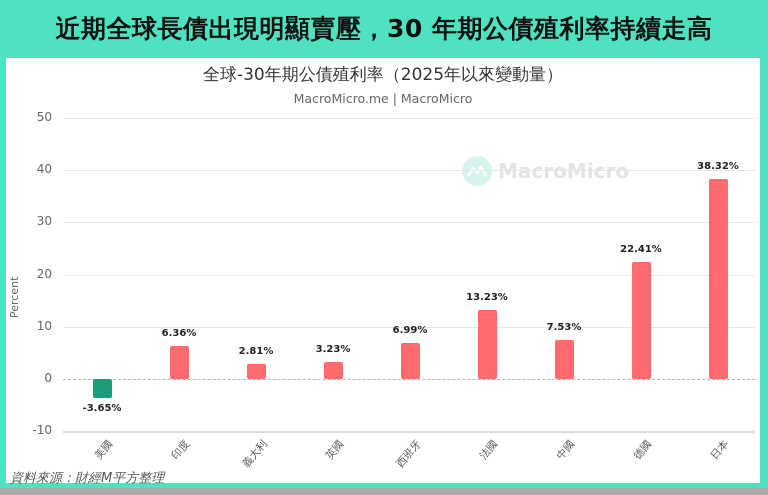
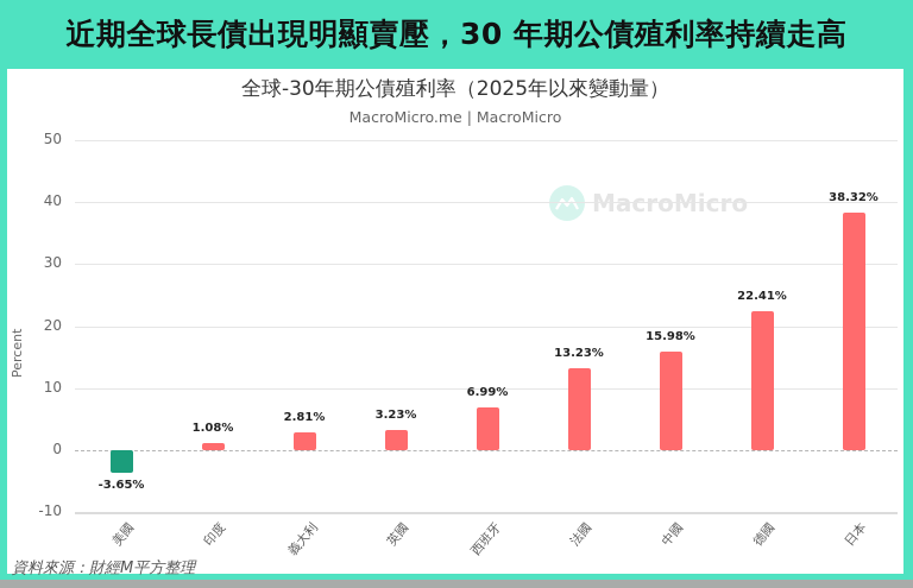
印度: 6.36% -> 1.08%
中國: 7.53% -> 15.98%
